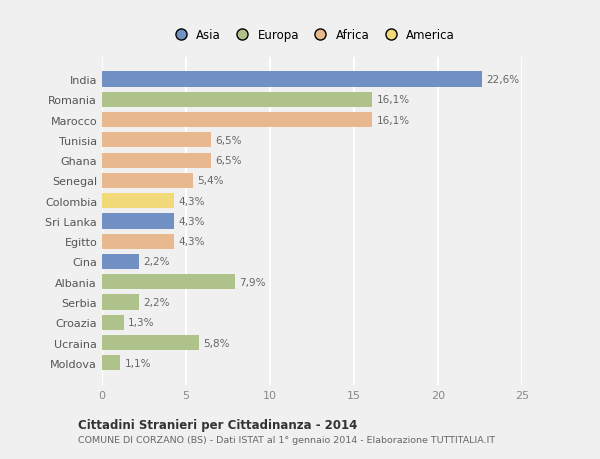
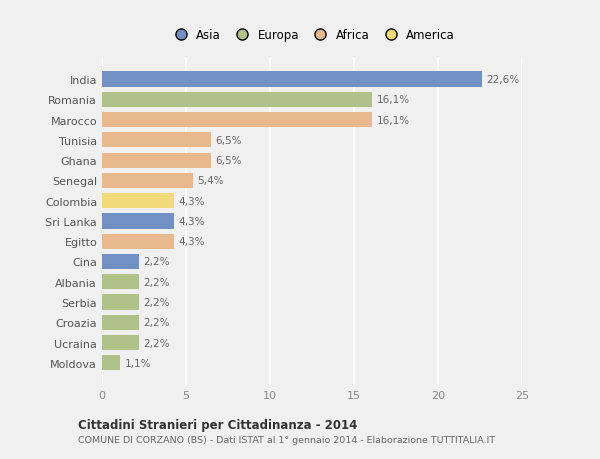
Albania: 7,9% -> 2,2%
Croazia: 1,3% -> 2,2%
Ucraina: 5,8% -> 2,2%
